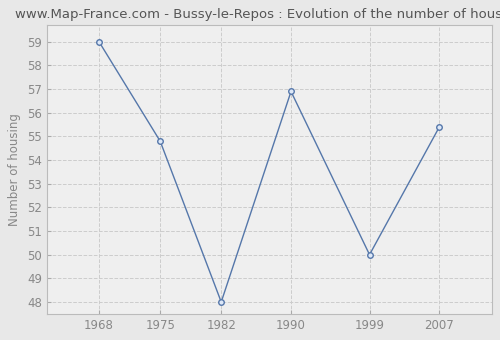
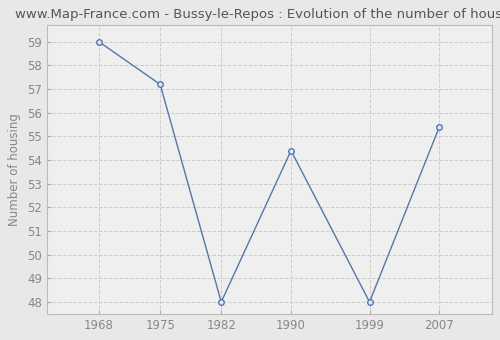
1975: 54.8 -> 57.2
1990: 56.9 -> 54.4
1999: 50.0 -> 48.0
